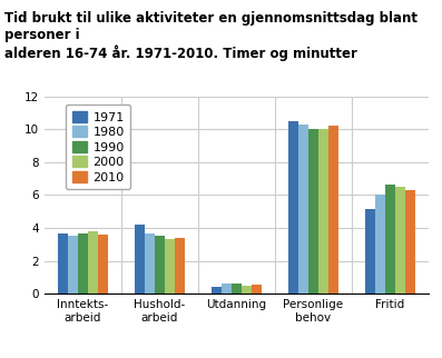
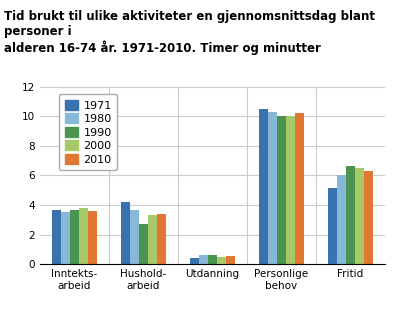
1990/Hushold- arbeid: 3.5 -> 2.7
